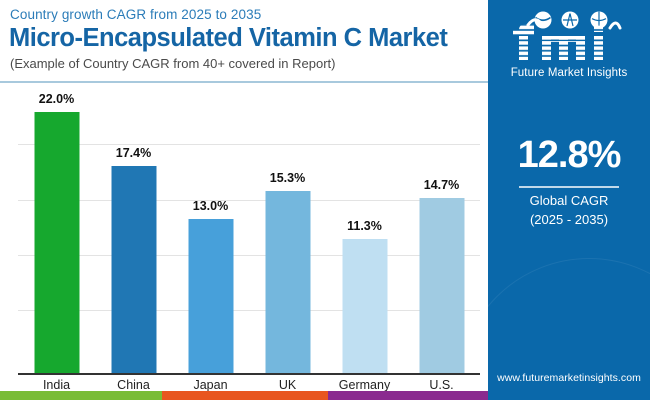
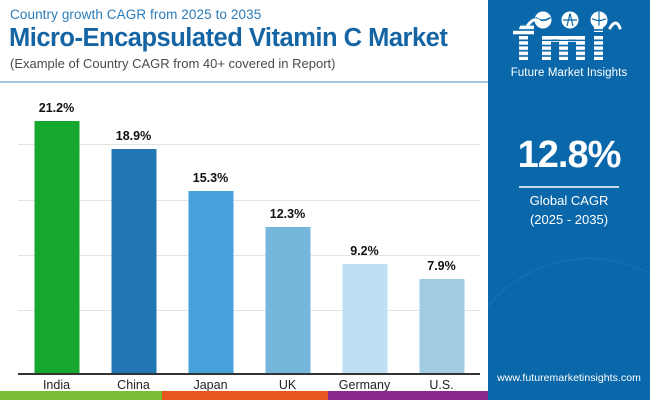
India: 22.0% -> 21.2%
China: 17.4% -> 18.9%
Japan: 13.0% -> 15.3%
UK: 15.3% -> 12.3%
Germany: 11.3% -> 9.2%
U.S.: 14.7% -> 7.9%
